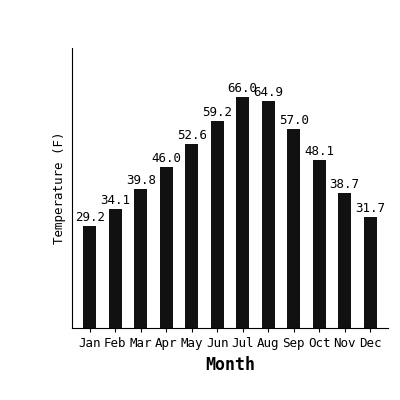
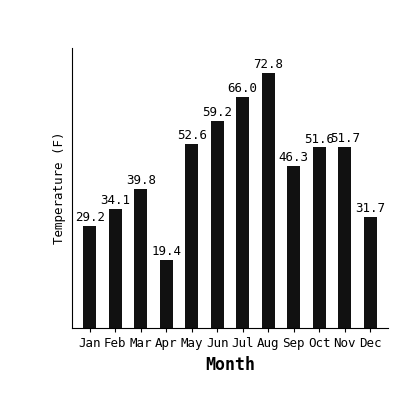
Apr: 46.0 -> 19.4
Aug: 64.9 -> 72.8
Sep: 57.0 -> 46.3
Oct: 48.1 -> 51.6
Nov: 38.7 -> 51.7
